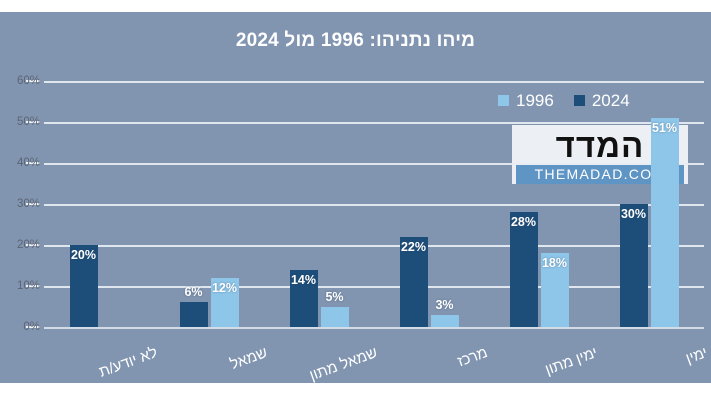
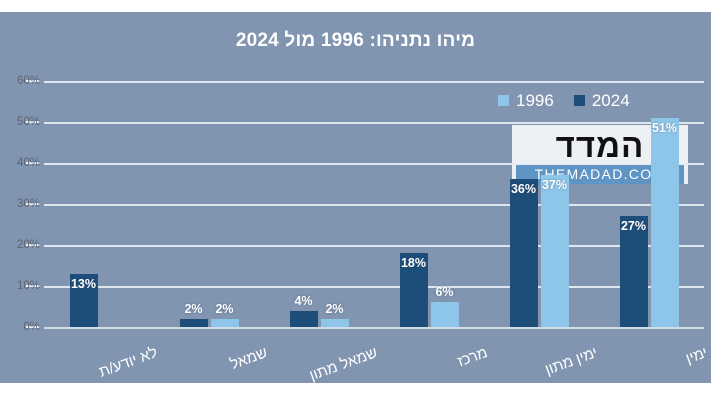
2024/ימין: 30% -> 27%
1996/ימין מתון: 18% -> 37%
2024/ימין מתון: 28% -> 36%
1996/מרכז: 3% -> 6%
2024/מרכז: 22% -> 18%
1996/שמאל מתון: 5% -> 2%
2024/שמאל מתון: 14% -> 4%
1996/שמאל: 12% -> 2%
2024/שמאל: 6% -> 2%
2024/לא יודע/ת: 20% -> 13%
